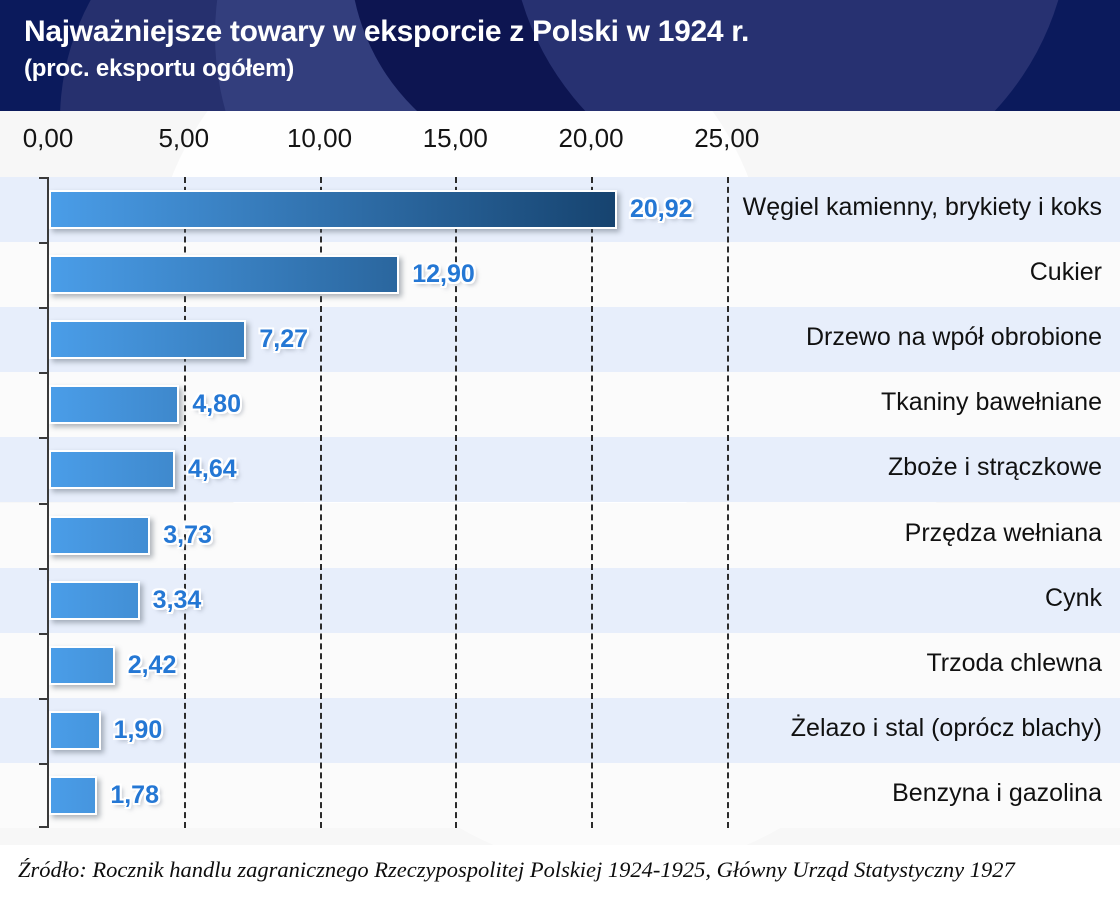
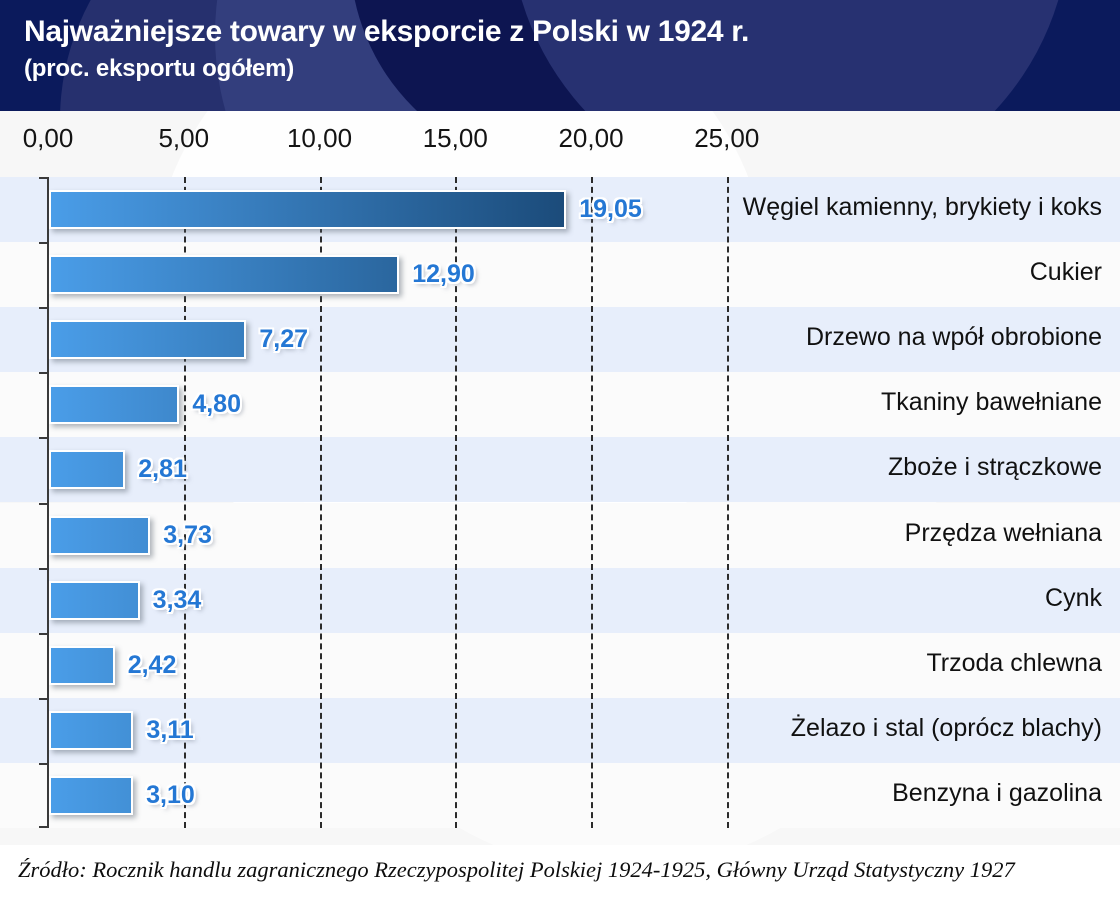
Węgiel kamienny, brykiety i koks: 20,92 -> 19,05
Zboże i strączkowe: 4,64 -> 2,81
Żelazo i stal (oprócz blachy): 1,90 -> 3,11
Benzyna i gazolina: 1,78 -> 3,10
